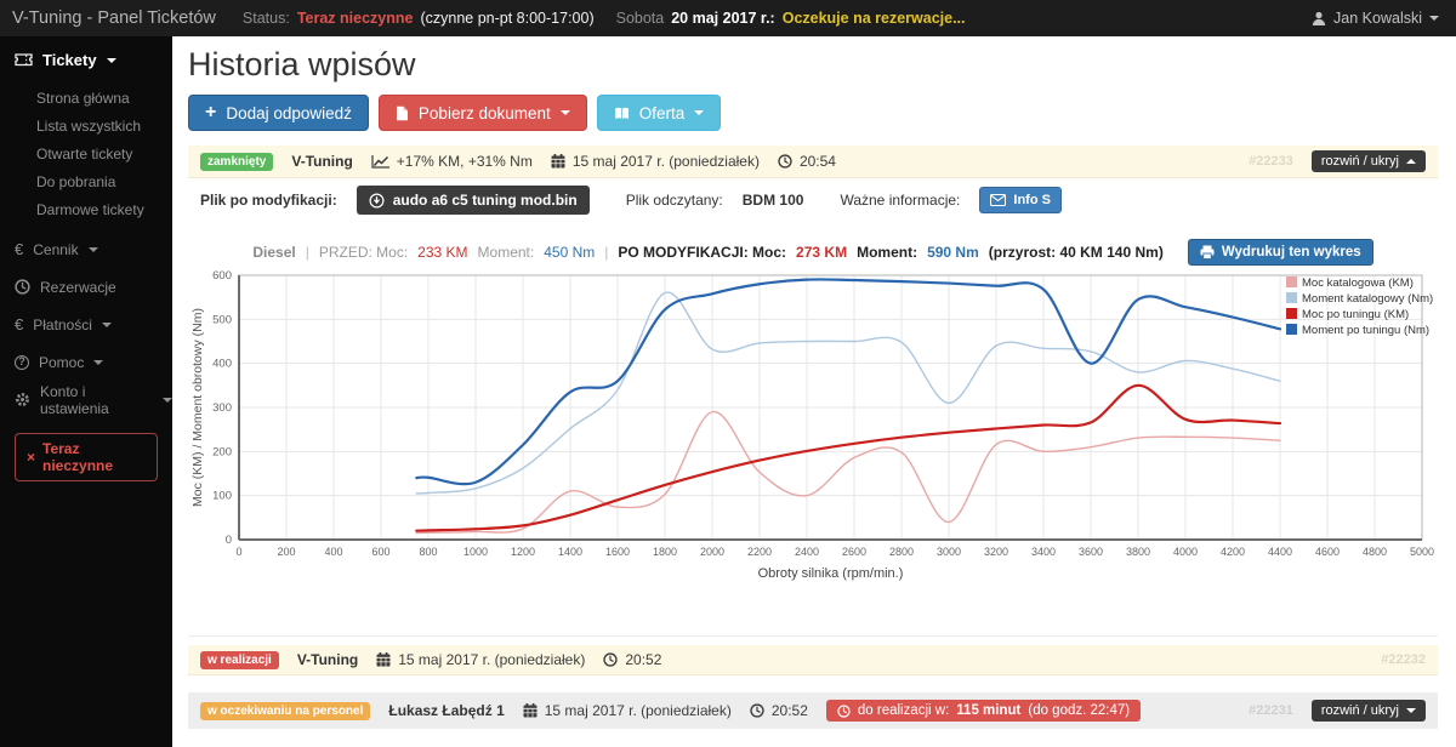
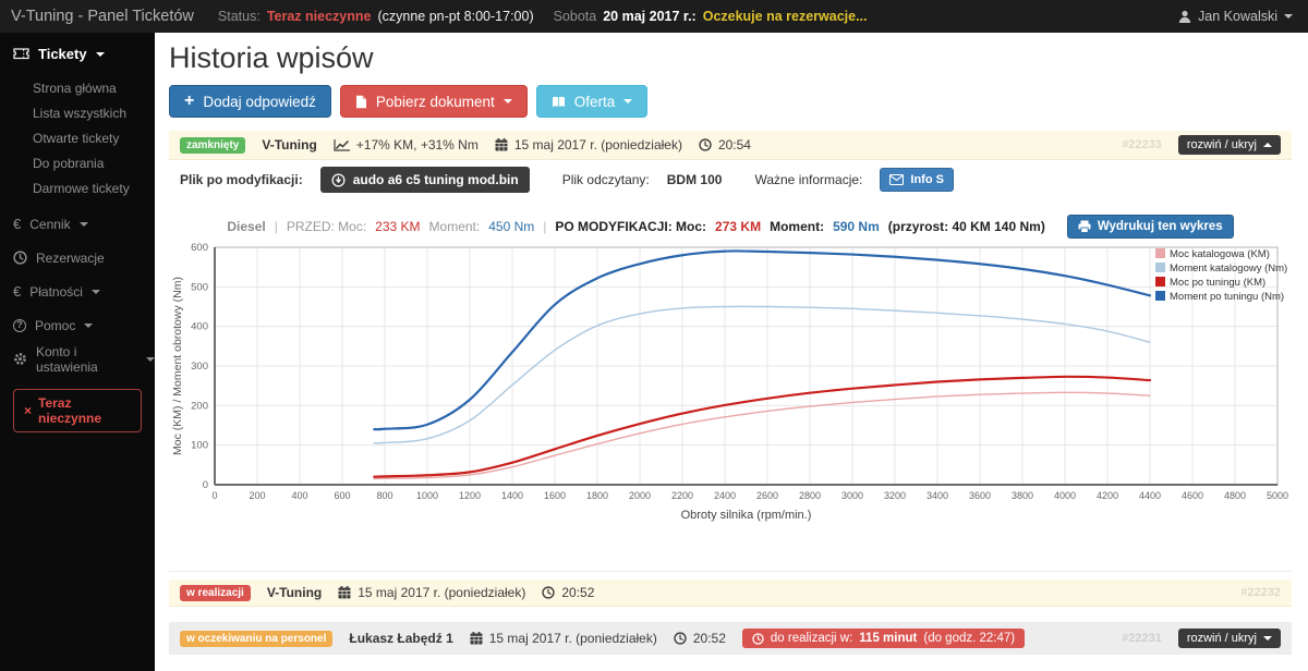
Moment po tuningu (Nm)/1000: 130 -> 150
Moc katalogowa (KM)/1400: 110 -> 40
Moment po tuningu (Nm)/1600: 360 -> 460
Moment katalogowy (Nm)/1800: 560 -> 400
Moc katalogowa (KM)/2000: 290 -> 130
Moc katalogowa (KM)/2400: 100 -> 170
Moc katalogowa (KM)/3000: 40 -> 210
Moment katalogowy (Nm)/3000: 310 -> 440
Moc katalogowa (KM)/3400: 200 -> 220
Moc katalogowa (KM)/3600: 210 -> 230
Moment po tuningu (Nm)/3600: 400 -> 560
Moment katalogowy (Nm)/3800: 380 -> 420
Moc po tuningu (KM)/3800: 350 -> 270
